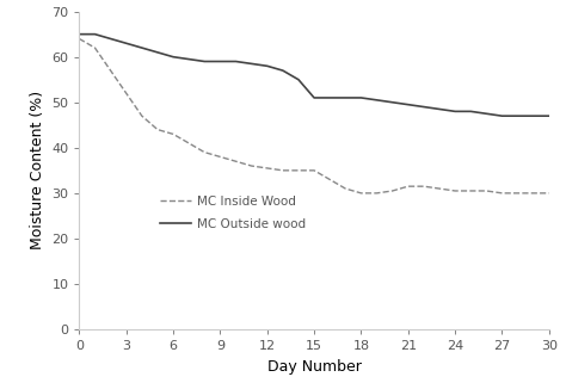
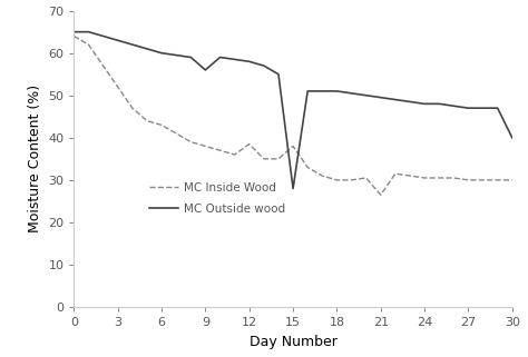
MC Outside wood/9: 59.0 -> 56.0
MC Inside Wood/12: 35.5 -> 38.5
MC Inside Wood/15: 35.0 -> 38.0
MC Outside wood/15: 51.0 -> 28.0
MC Inside Wood/21: 31.5 -> 26.5
MC Outside wood/30: 47.0 -> 40.0
